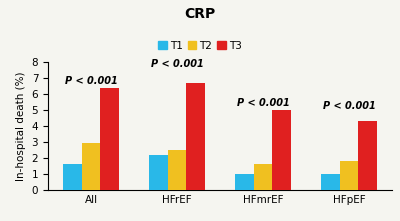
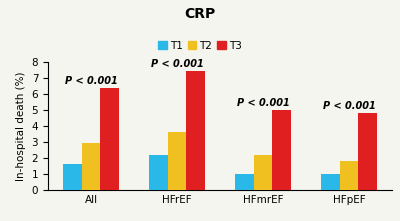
T2/HFrEF: 2.5 -> 3.6
T3/HFrEF: 6.7 -> 7.4
T2/HFmrEF: 1.6 -> 2.2
T3/HFpEF: 4.3 -> 4.8
